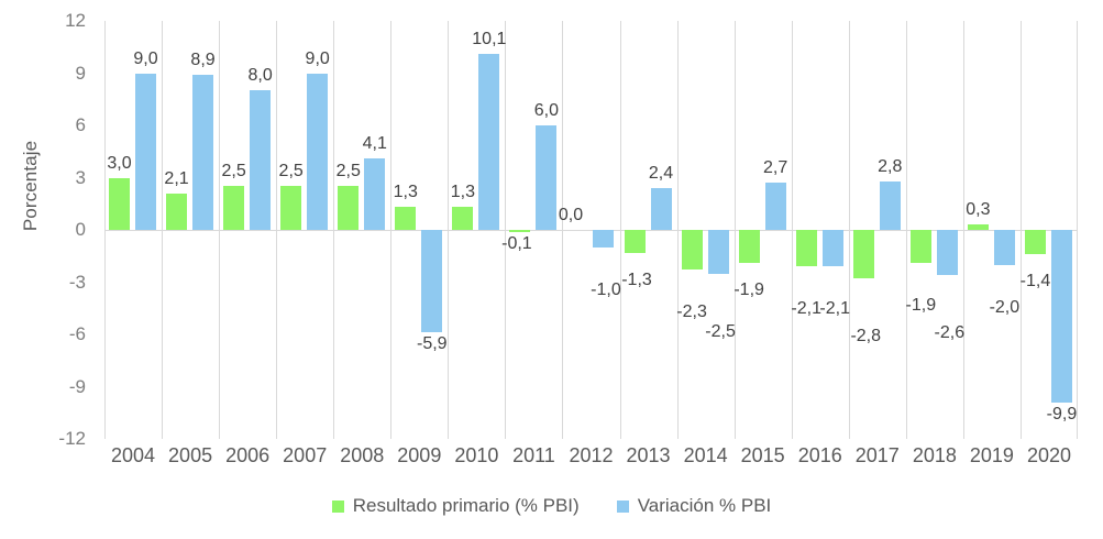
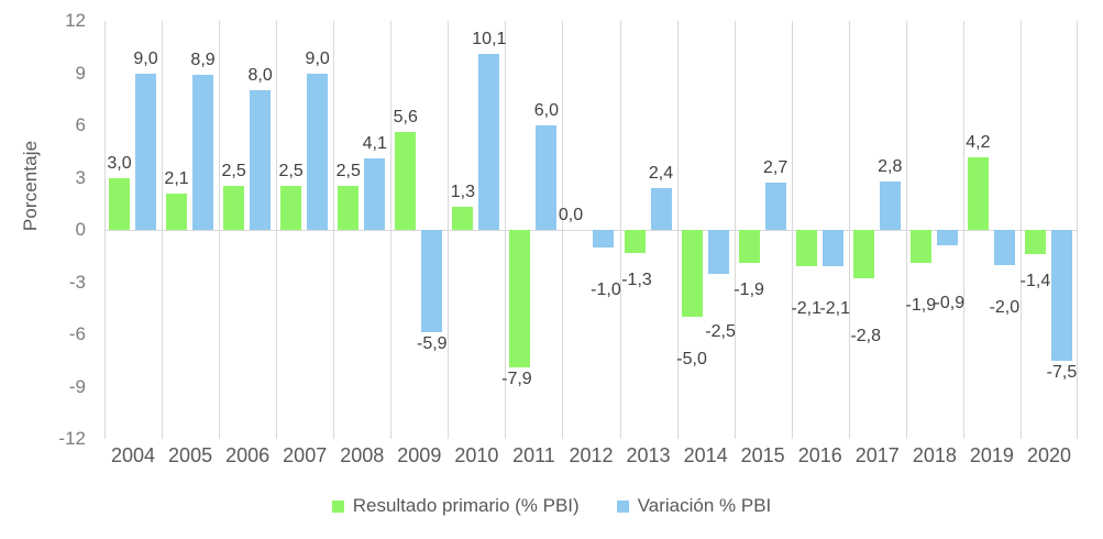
Resultado primario (% PBI)/2009: 1,3 -> 5,6
Resultado primario (% PBI)/2011: -0,1 -> -7,9
Resultado primario (% PBI)/2014: -2,3 -> -5,0
Variación % PBI/2018: -2,6 -> -0,9
Resultado primario (% PBI)/2019: 0,3 -> 4,2
Variación % PBI/2020: -9,9 -> -7,5
